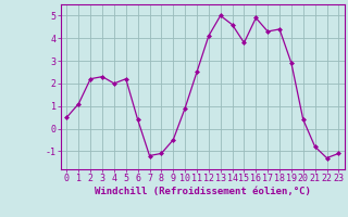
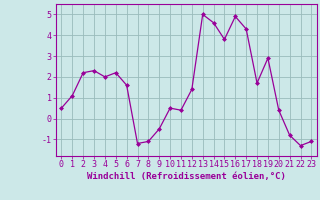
6: 0.4 -> 1.6
10: 0.9 -> 0.5
11: 2.5 -> 0.4
12: 4.1 -> 1.4
18: 4.4 -> 1.7
